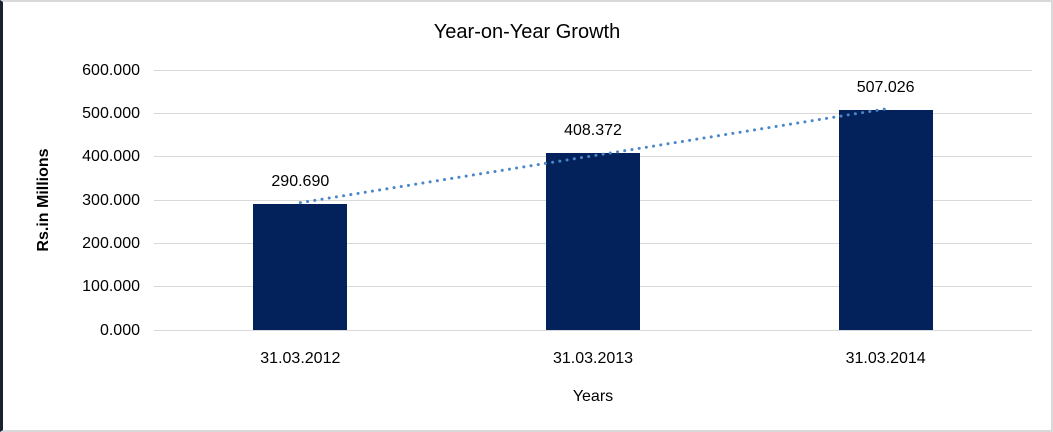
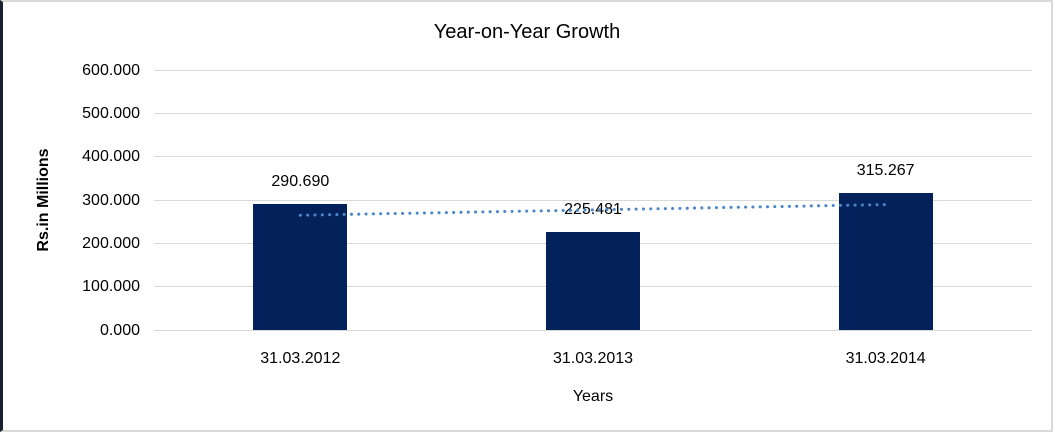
31.03.2013: 408.372 -> 225.481
31.03.2014: 507.026 -> 315.267
